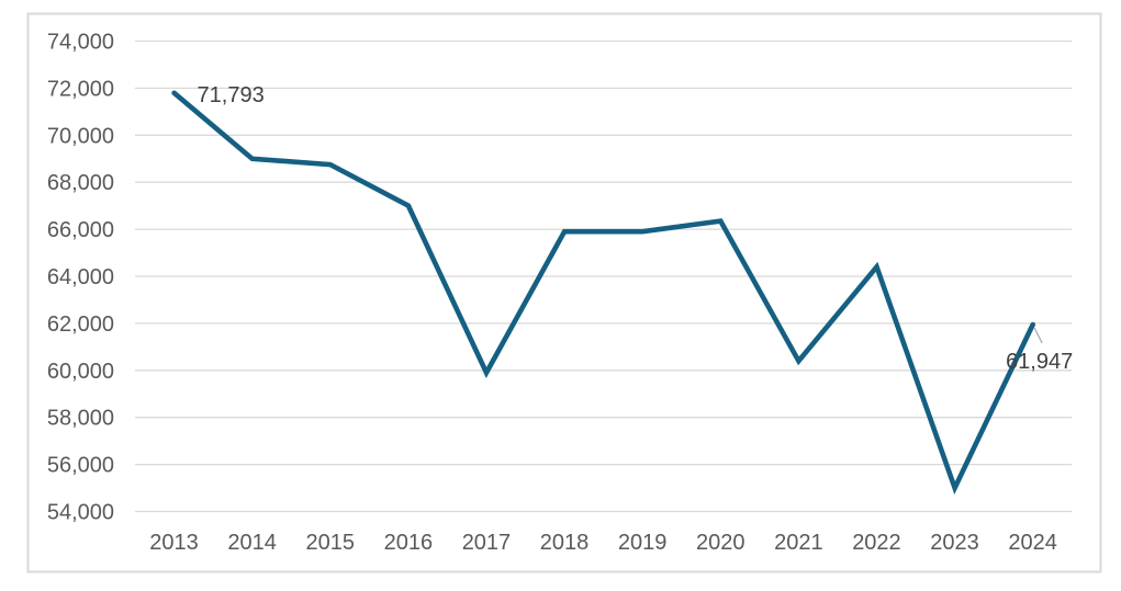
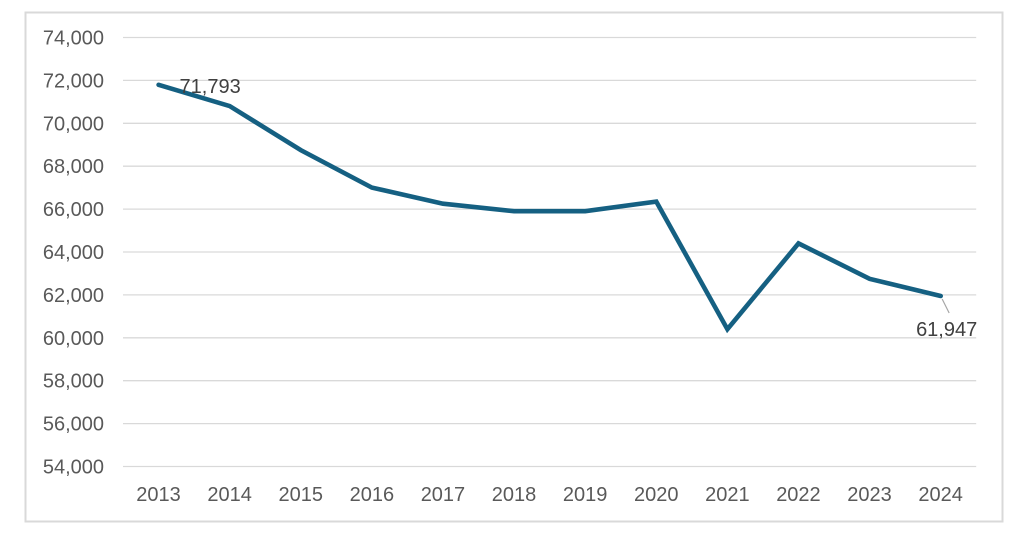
2014: 69000 -> 70800
2017: 59900 -> 66200
2023: 55000 -> 62800
